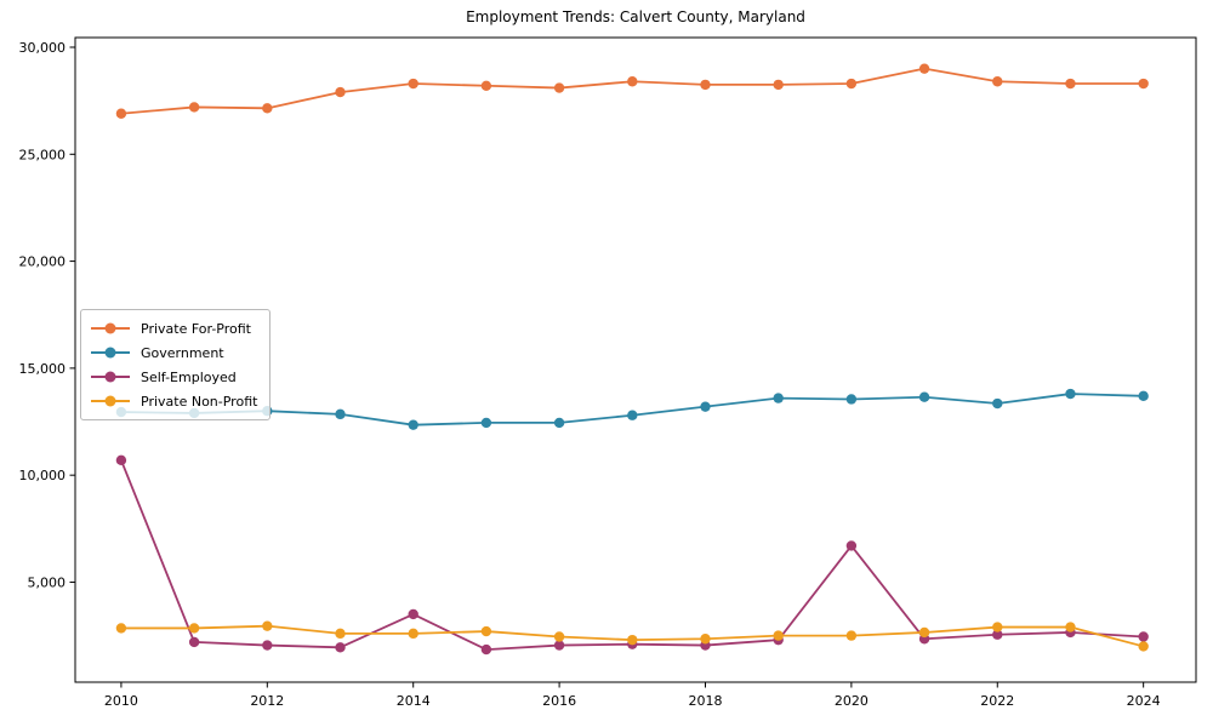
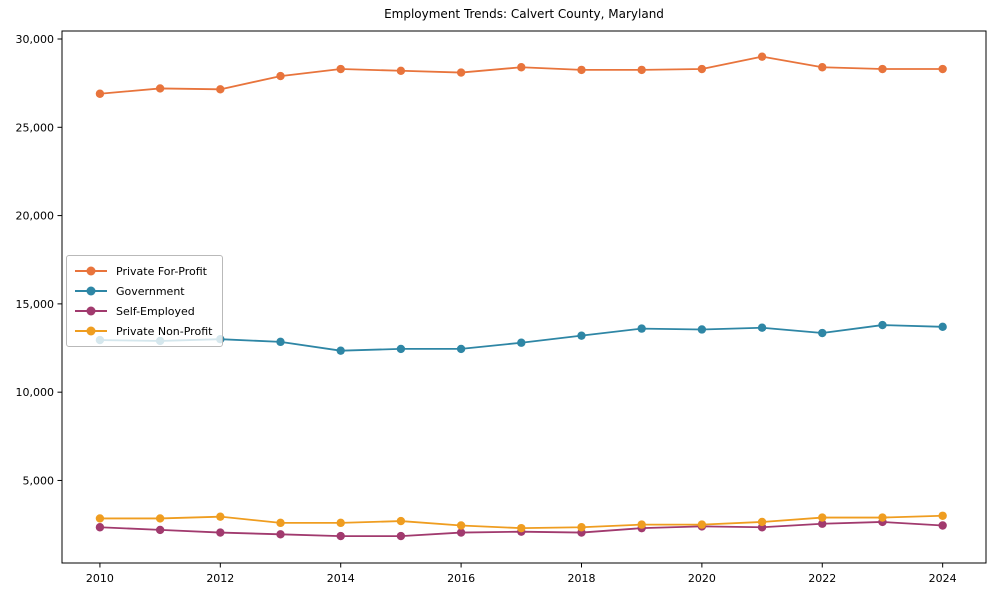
Self-Employed/2010: 10700 -> 2400
Self-Employed/2014: 3500 -> 1800
Self-Employed/2020: 6700 -> 2400
Private Non-Profit/2024: 2000 -> 3000
